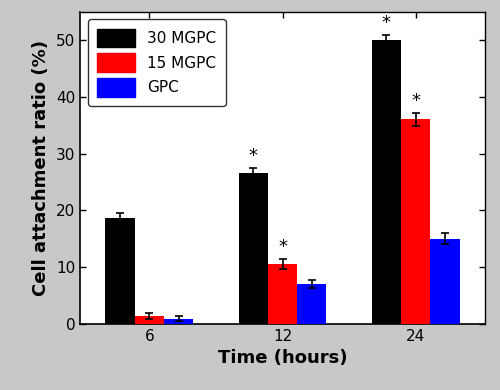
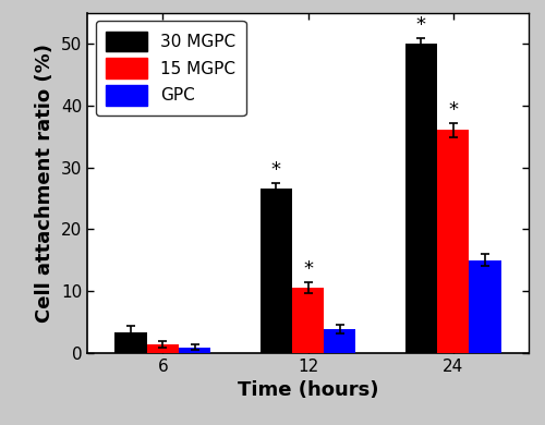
30 MGPC/6: 18.6 -> 3.3
GPC/12: 7.0 -> 3.8
